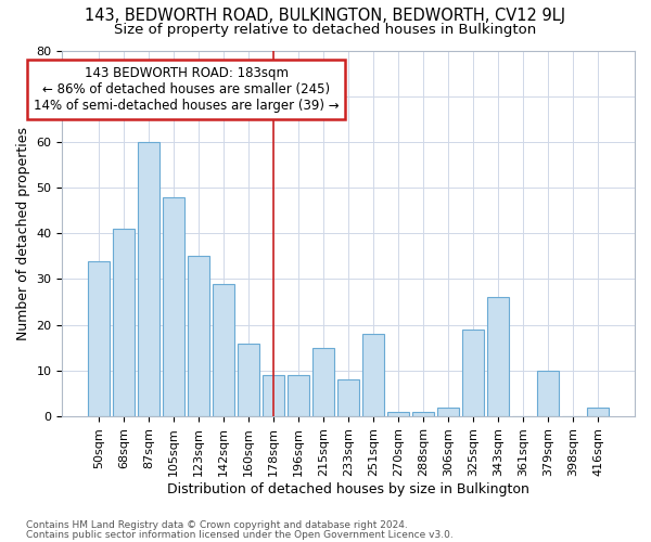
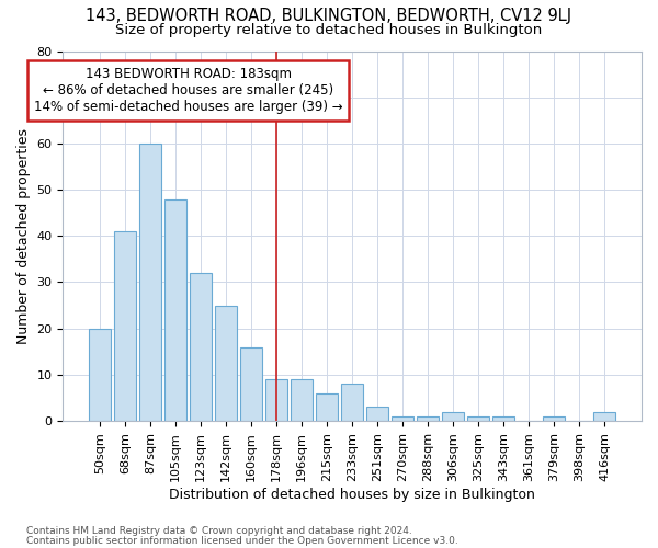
50sqm: 34 -> 20
123sqm: 35 -> 32
142sqm: 29 -> 25
215sqm: 15 -> 6
251sqm: 18 -> 3
325sqm: 19 -> 1
343sqm: 26 -> 1
379sqm: 10 -> 1
